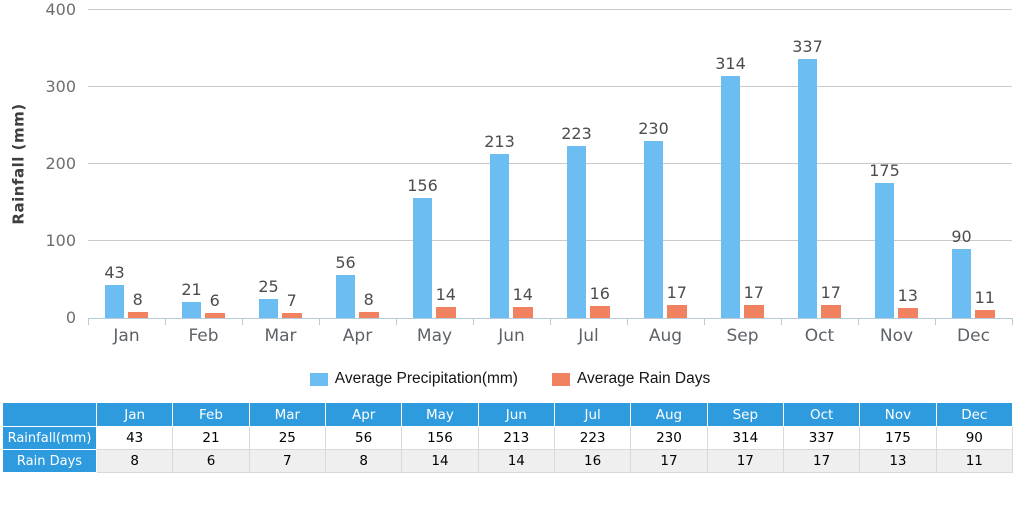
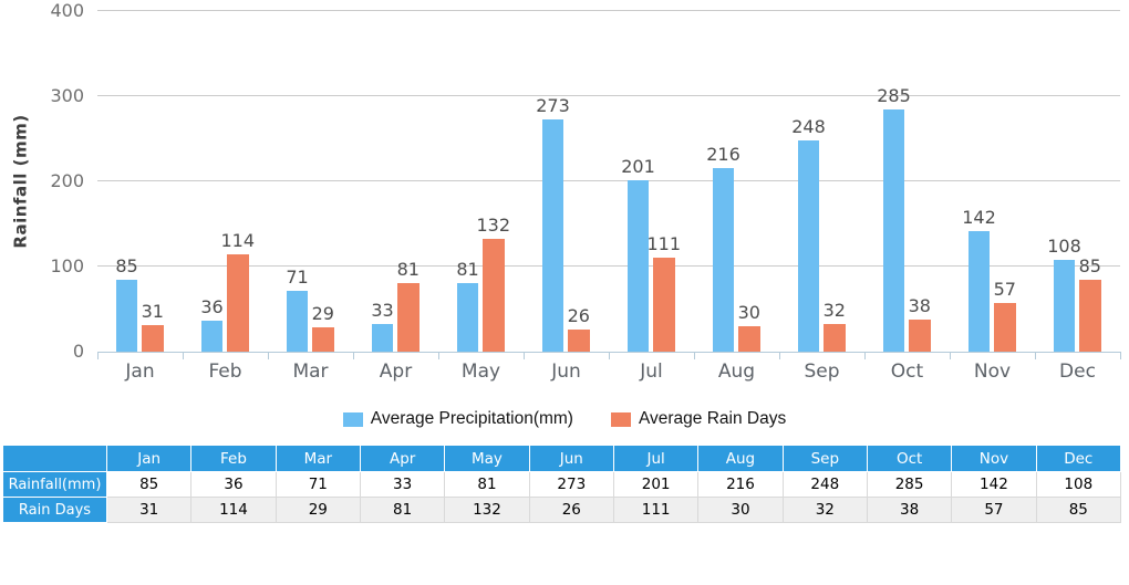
Average Precipitation(mm)/Jan: 43 -> 85
Average Rain Days/Jan: 8 -> 31
Average Precipitation(mm)/Feb: 21 -> 36
Average Rain Days/Feb: 6 -> 114
Average Precipitation(mm)/Mar: 25 -> 71
Average Rain Days/Mar: 7 -> 29
Average Precipitation(mm)/Apr: 56 -> 33
Average Rain Days/Apr: 8 -> 81
Average Precipitation(mm)/May: 156 -> 81
Average Rain Days/May: 14 -> 132
Average Precipitation(mm)/Jun: 213 -> 273
Average Rain Days/Jun: 14 -> 26
Average Precipitation(mm)/Jul: 223 -> 201
Average Rain Days/Jul: 16 -> 111
Average Precipitation(mm)/Aug: 230 -> 216
Average Rain Days/Aug: 17 -> 30
Average Precipitation(mm)/Sep: 314 -> 248
Average Rain Days/Sep: 17 -> 32
Average Precipitation(mm)/Oct: 337 -> 285
Average Rain Days/Oct: 17 -> 38
Average Precipitation(mm)/Nov: 175 -> 142
Average Rain Days/Nov: 13 -> 57
Average Precipitation(mm)/Dec: 90 -> 108
Average Rain Days/Dec: 11 -> 85
